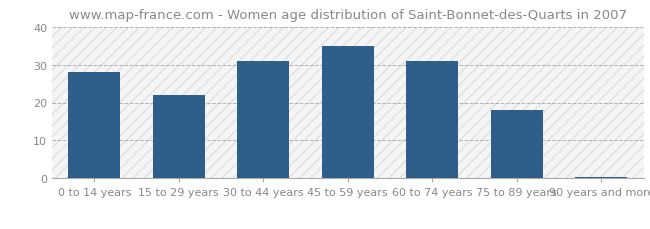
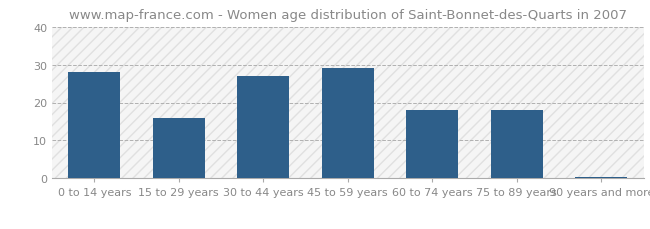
15 to 29 years: 22.0 -> 16.0
30 to 44 years: 31.0 -> 27.0
45 to 59 years: 35.0 -> 29.0
60 to 74 years: 31.0 -> 18.0
